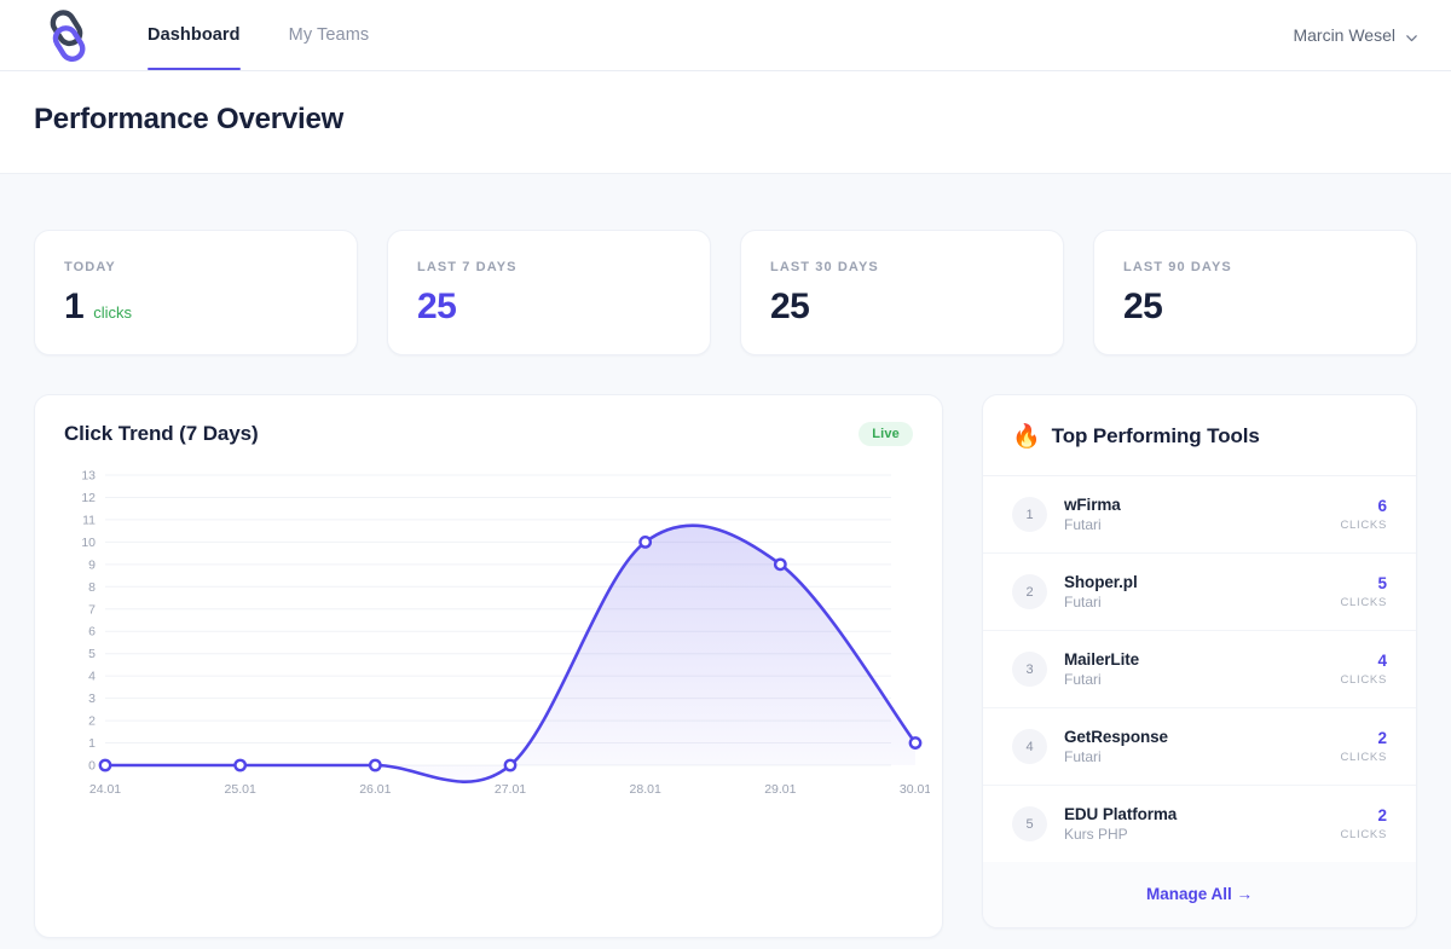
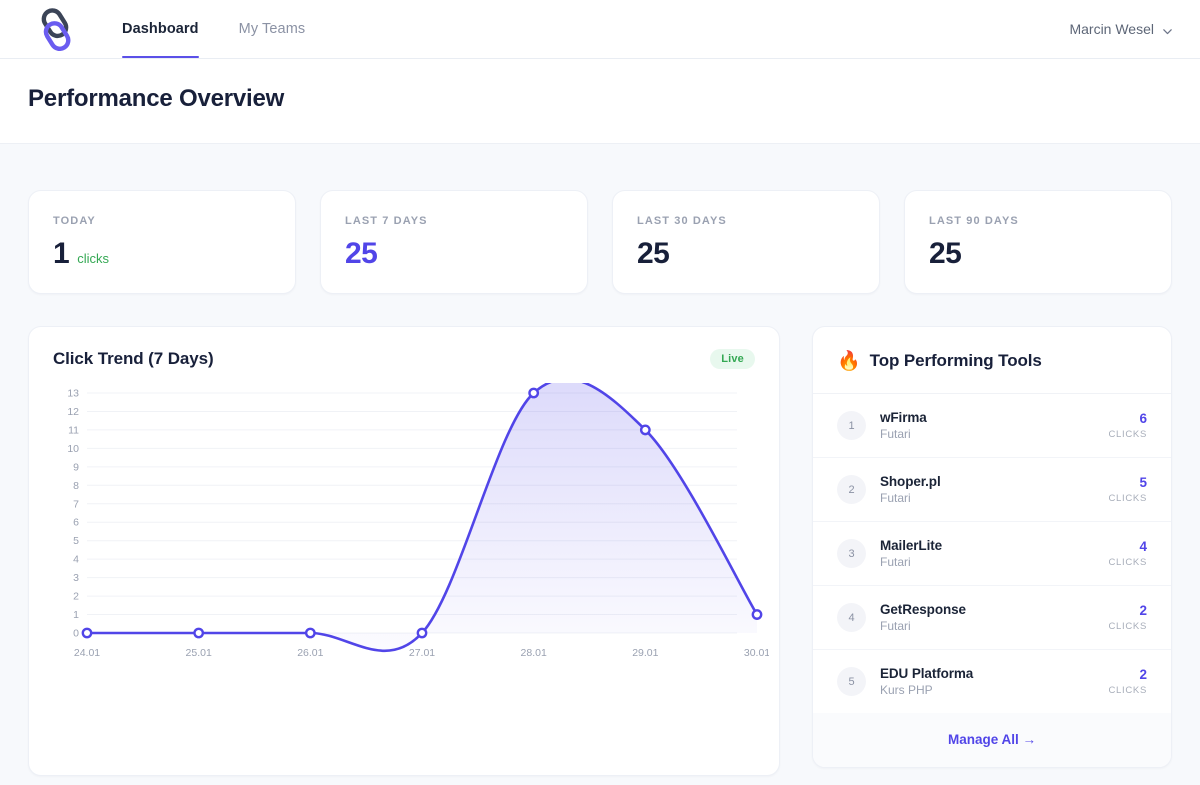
28.01: 10 -> 13
29.01: 9 -> 11
